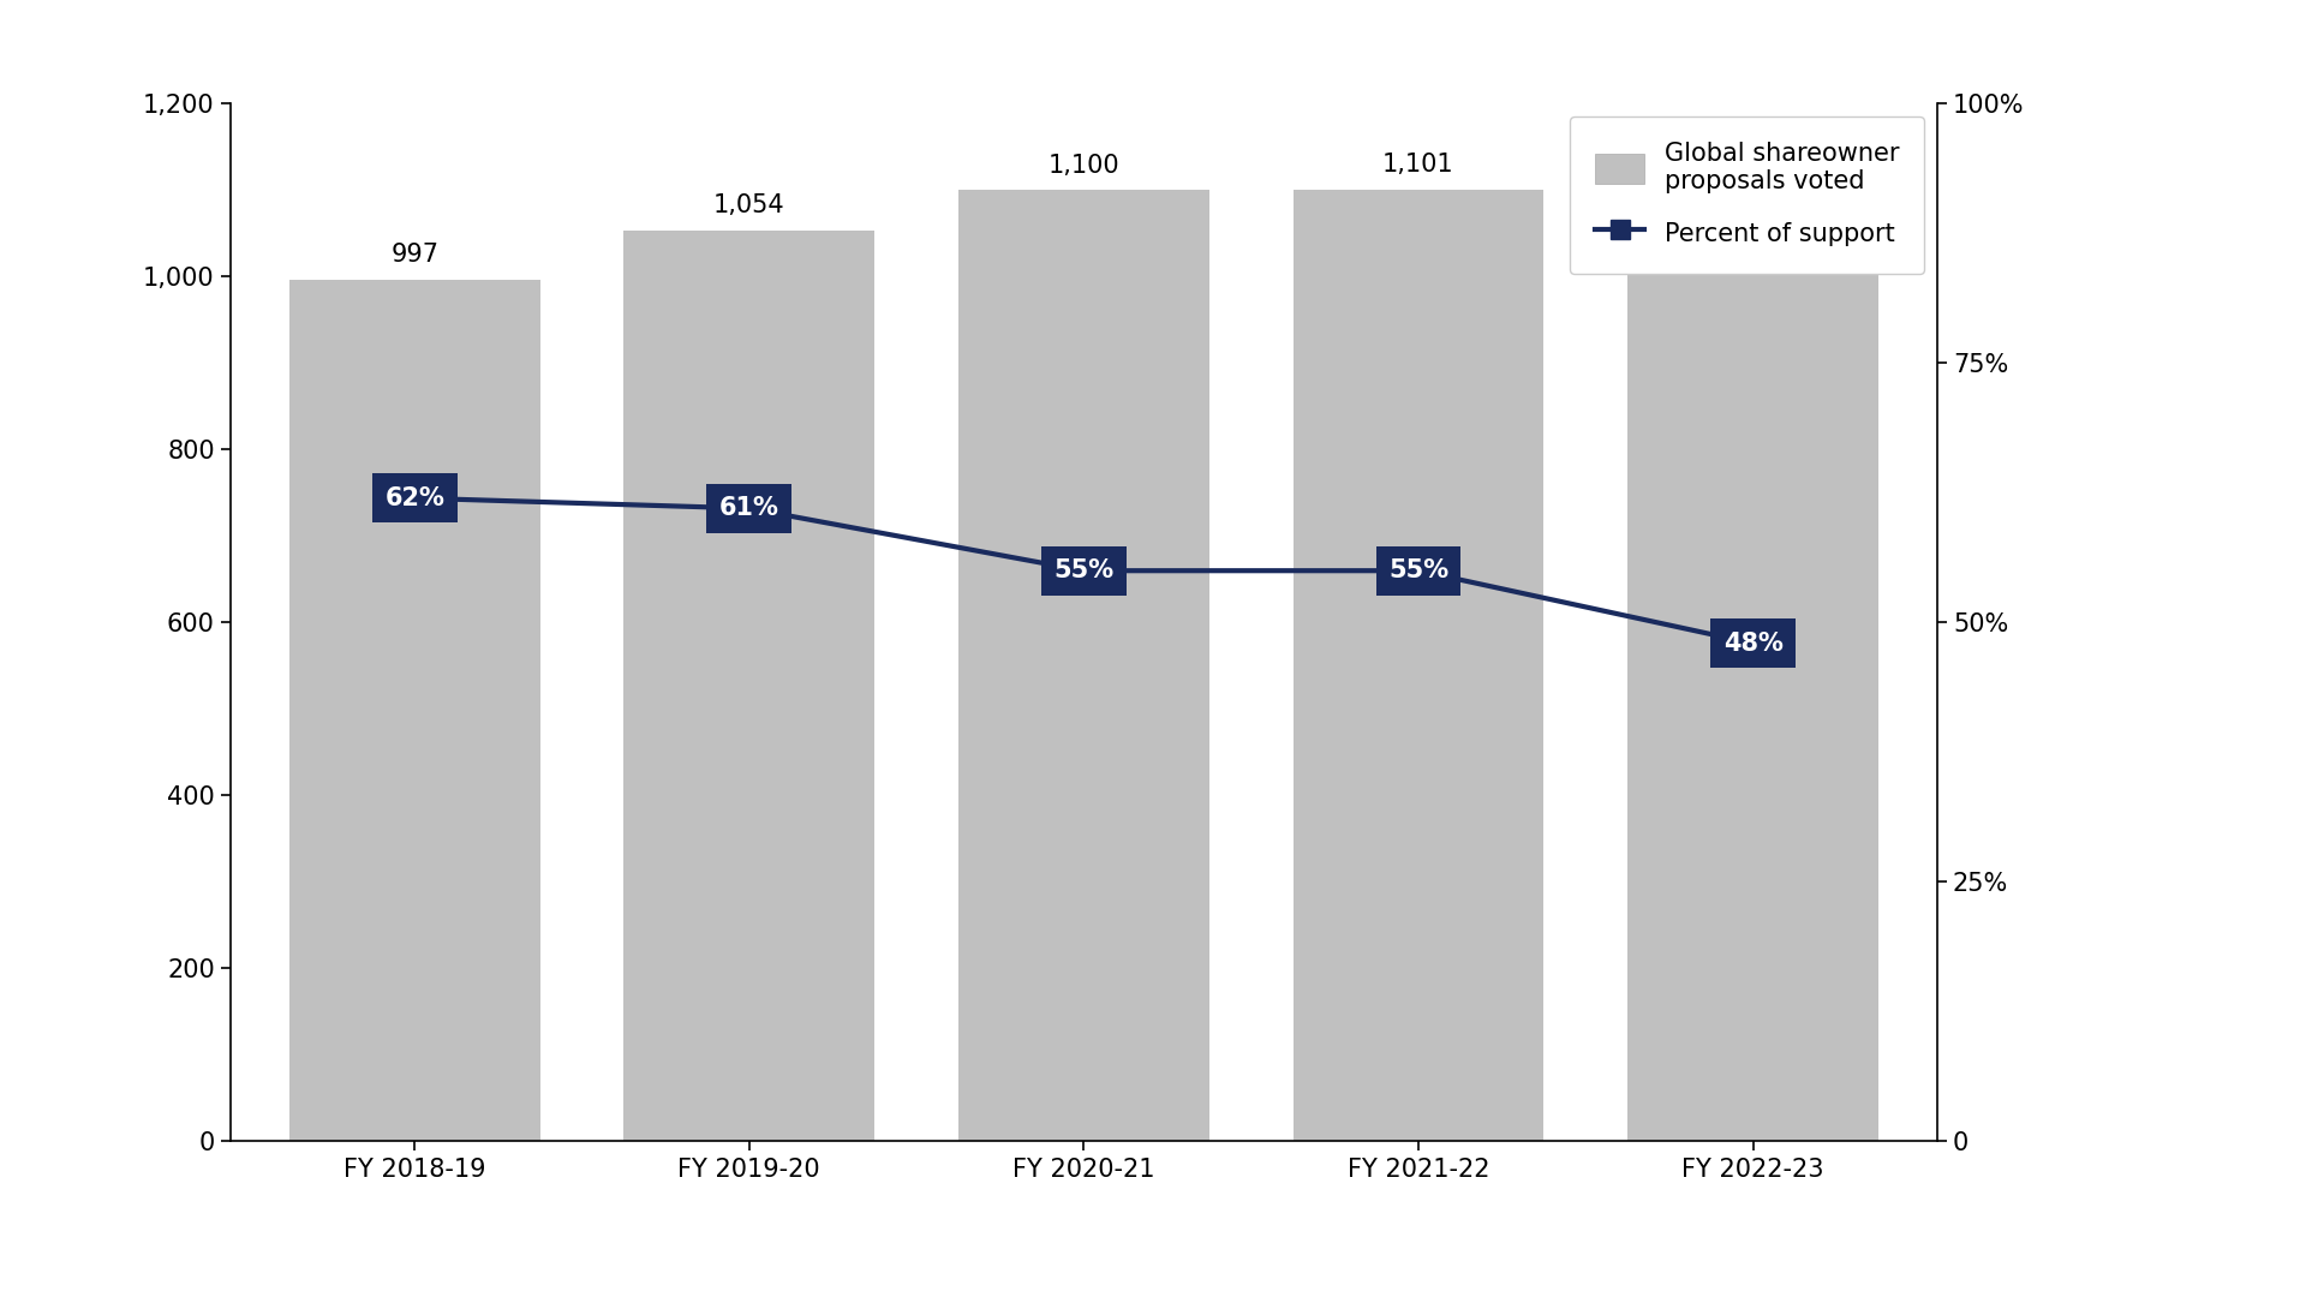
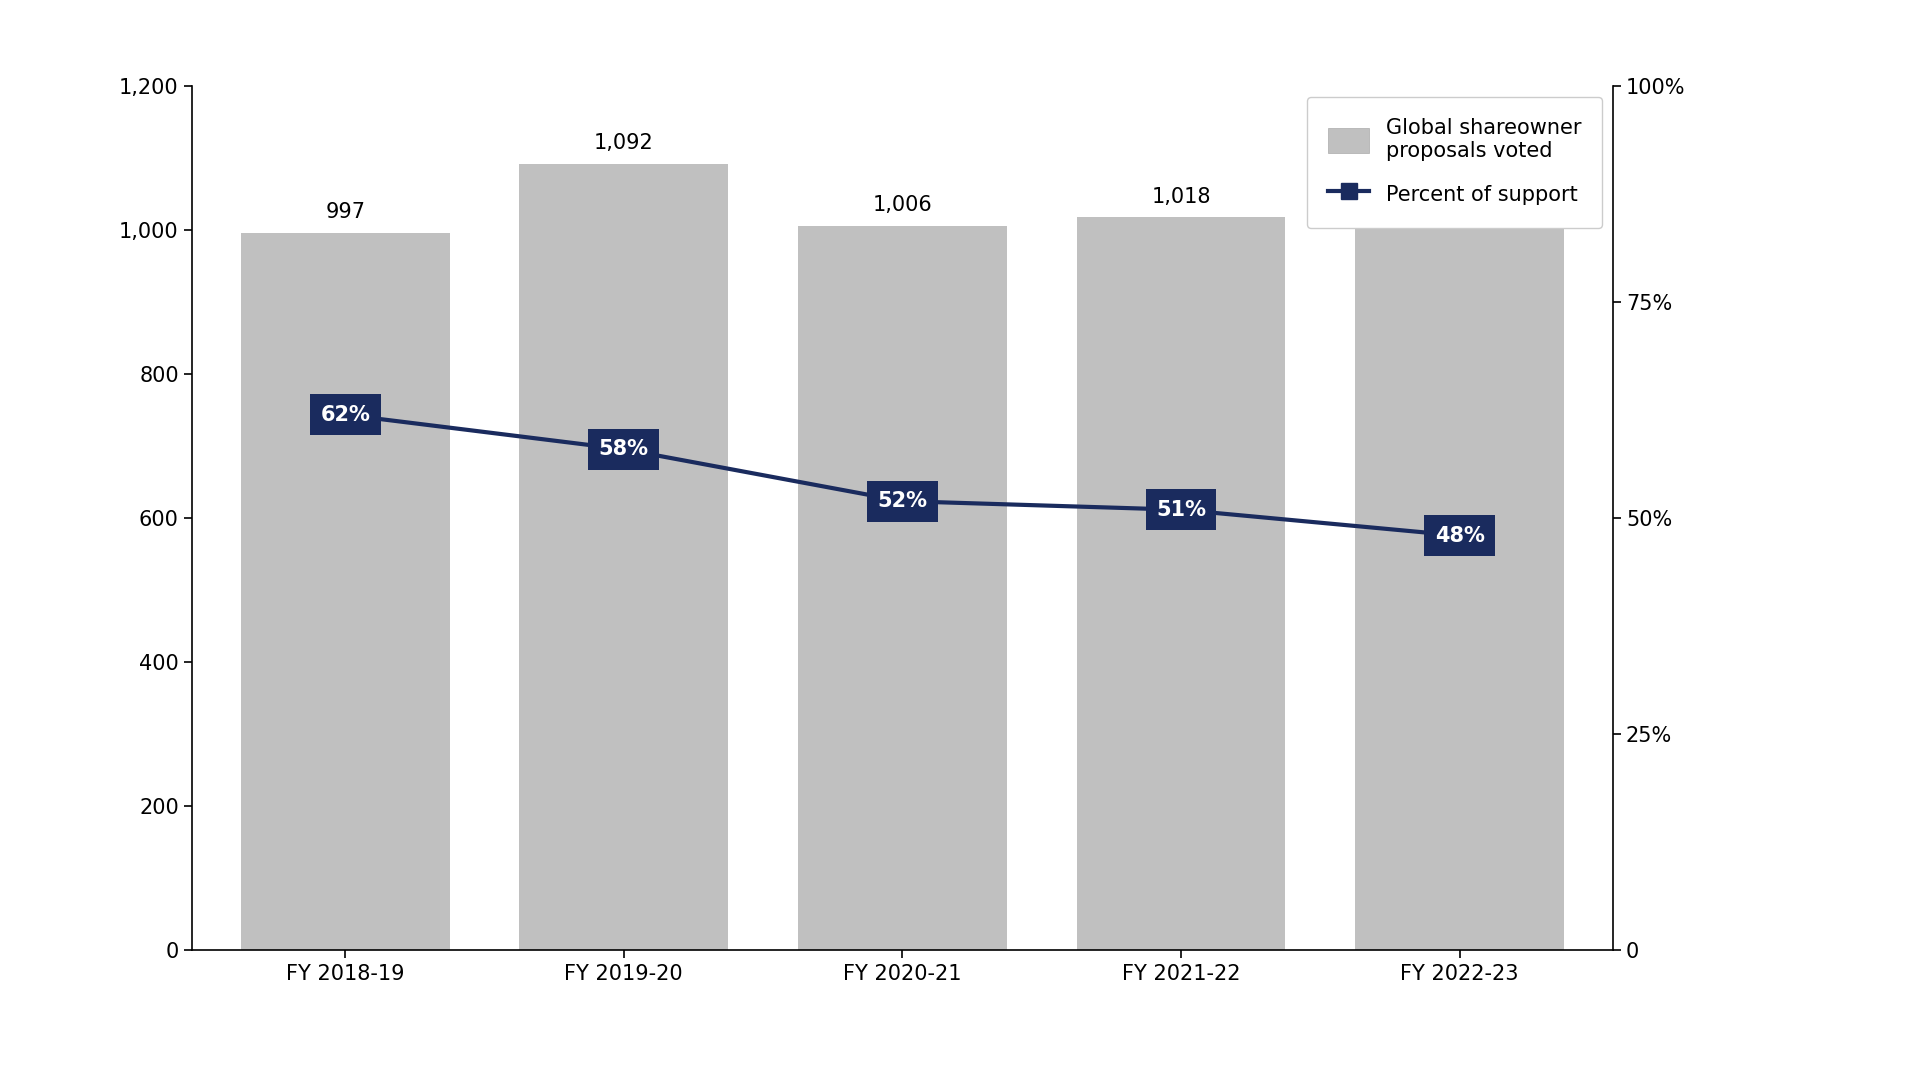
Global shareowner proposals voted/FY 2019-20: 1,054 -> 1,092
Percent of support/FY 2019-20: 61% -> 58%
Global shareowner proposals voted/FY 2020-21: 1,100 -> 1,006
Percent of support/FY 2020-21: 55% -> 52%
Global shareowner proposals voted/FY 2021-22: 1,101 -> 1,018
Percent of support/FY 2021-22: 55% -> 51%
